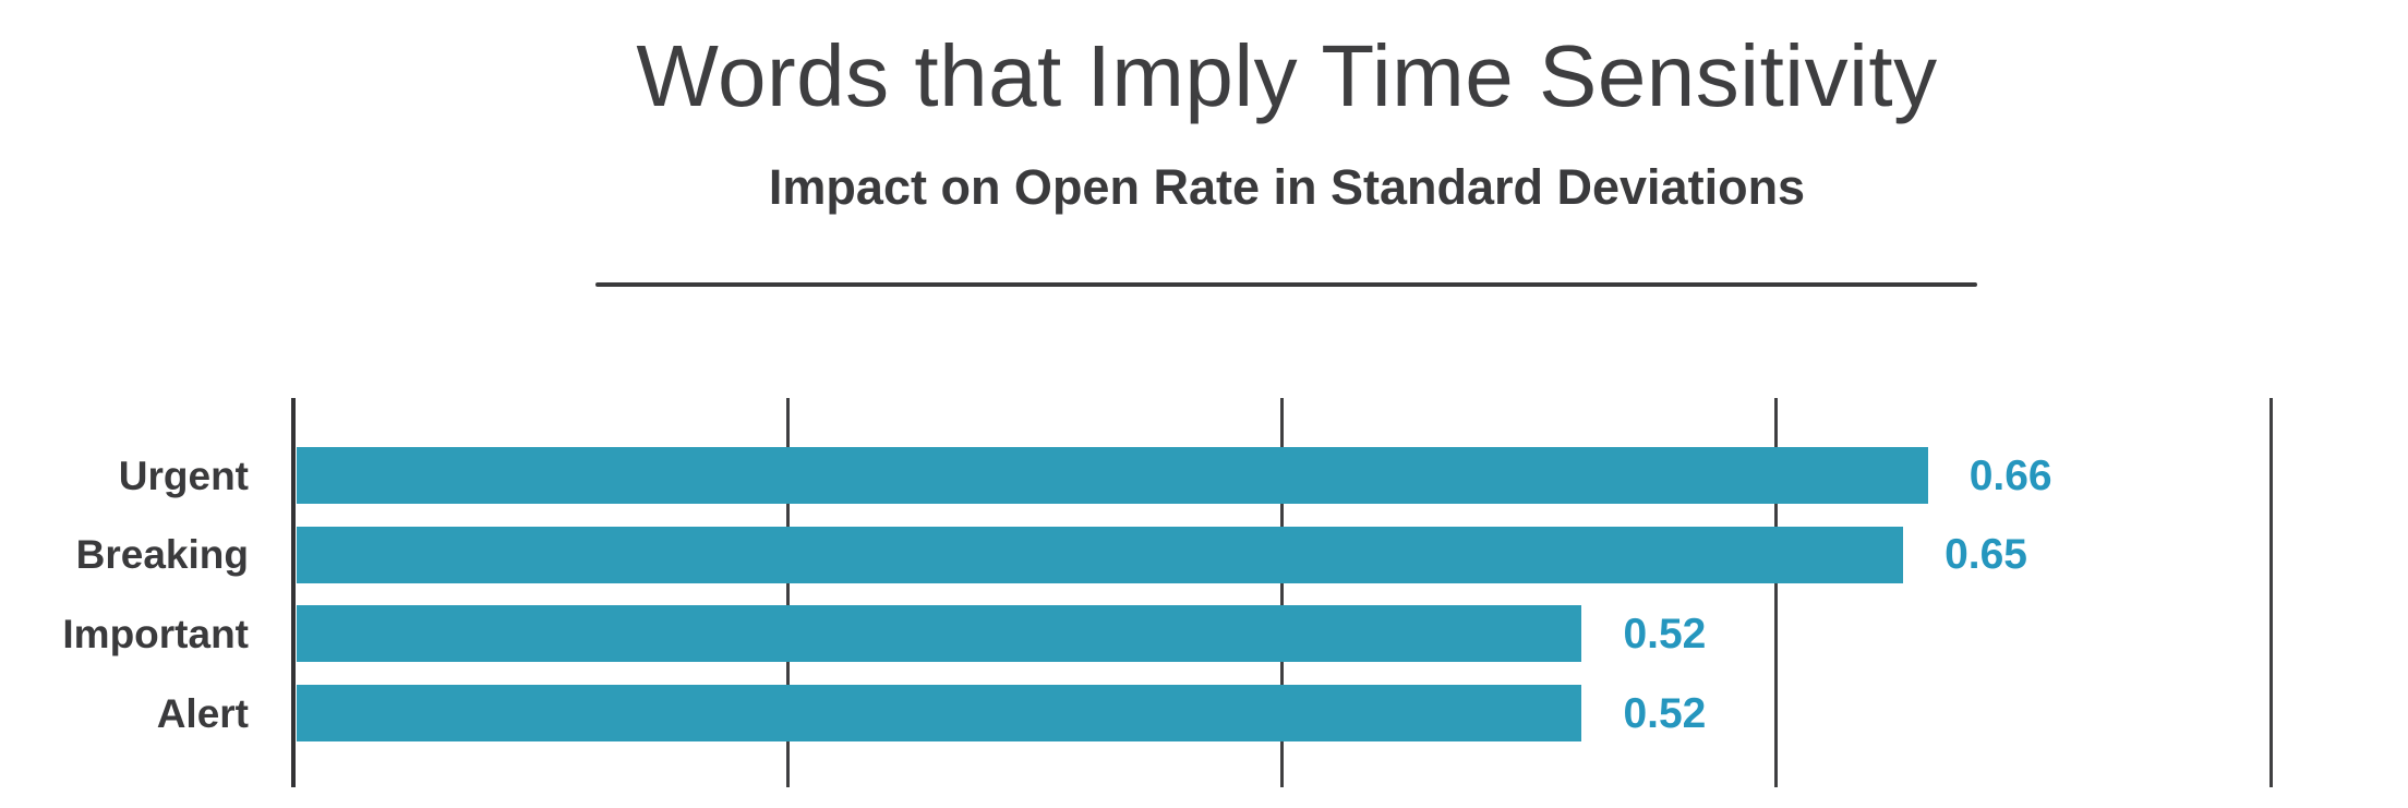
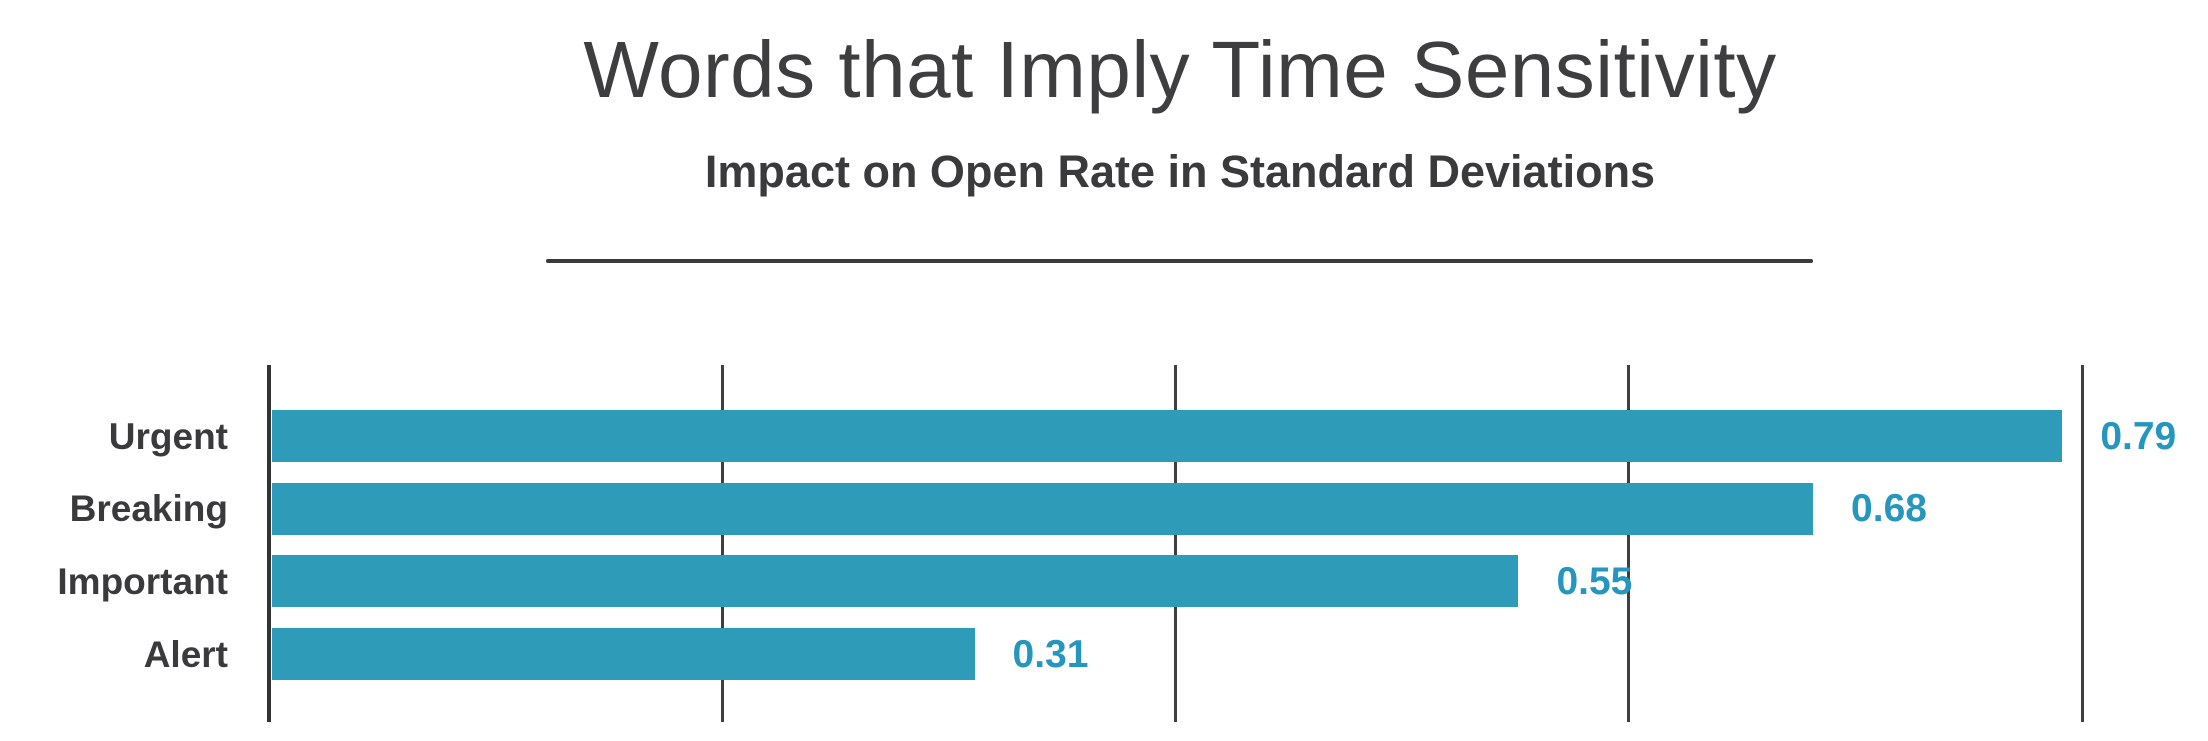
Urgent: 0.66 -> 0.79
Breaking: 0.65 -> 0.68
Important: 0.52 -> 0.55
Alert: 0.52 -> 0.31
